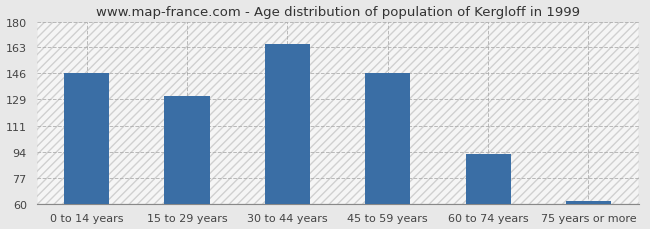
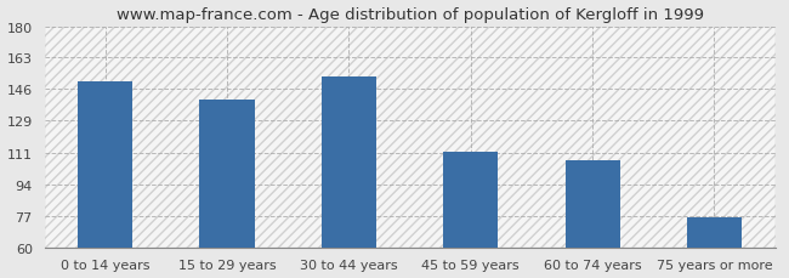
0 to 14 years: 146 -> 150
15 to 29 years: 131 -> 140
30 to 44 years: 165 -> 153
45 to 59 years: 146 -> 112
60 to 74 years: 93 -> 107
75 years or more: 62 -> 76
